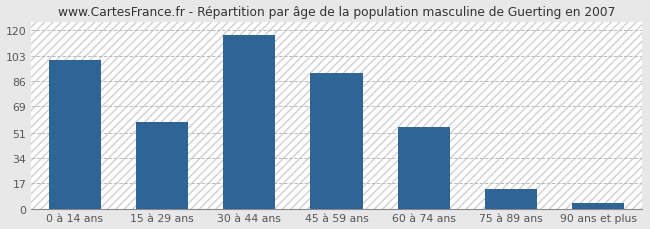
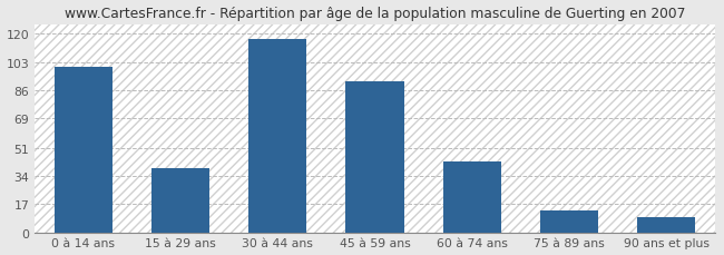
15 à 29 ans: 58 -> 39
60 à 74 ans: 55 -> 43
90 ans et plus: 4 -> 9
